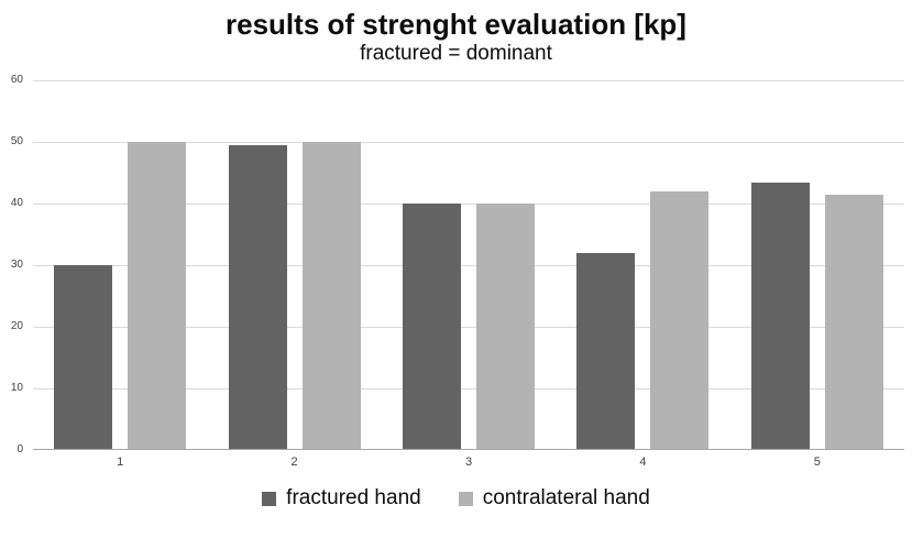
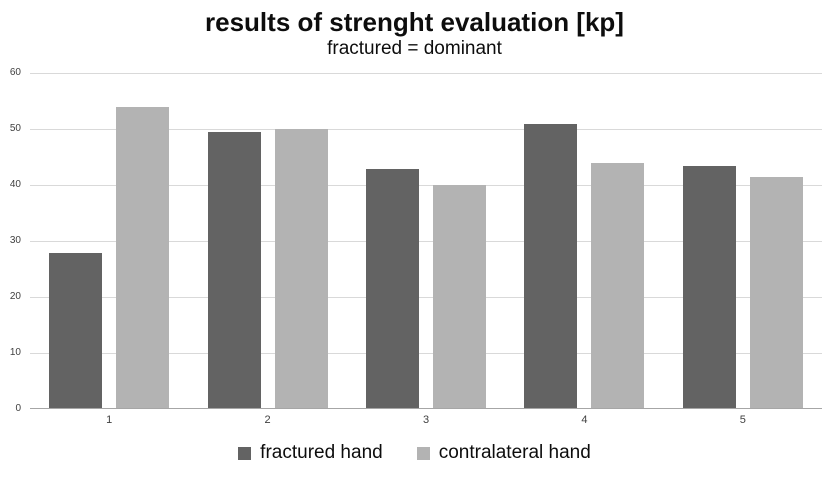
fractured hand/1: 30 -> 28
contralateral hand/1: 50 -> 54
fractured hand/3: 40 -> 43
fractured hand/4: 32 -> 51
contralateral hand/4: 42 -> 44
